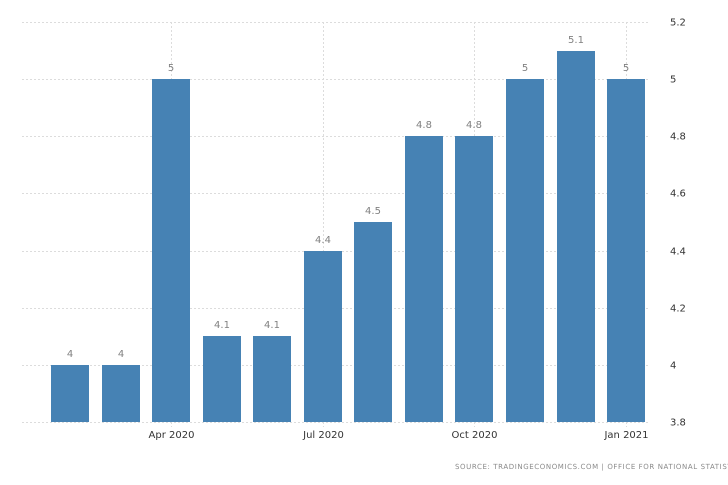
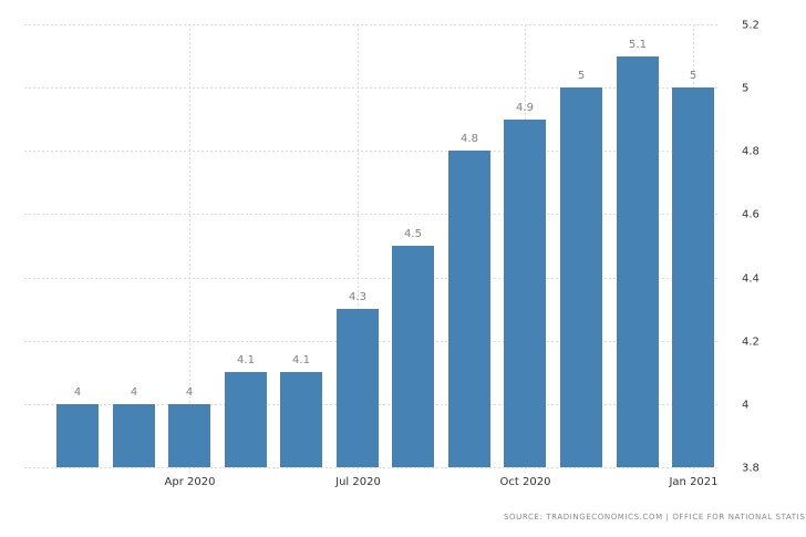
Apr 2020: 5 -> 4
Jul 2020: 4.4 -> 4.3
Oct 2020: 4.8 -> 4.9
